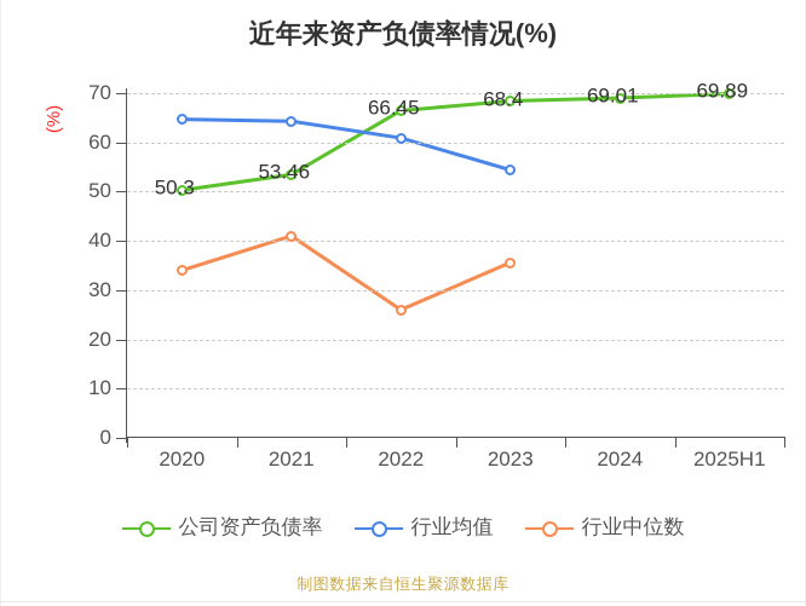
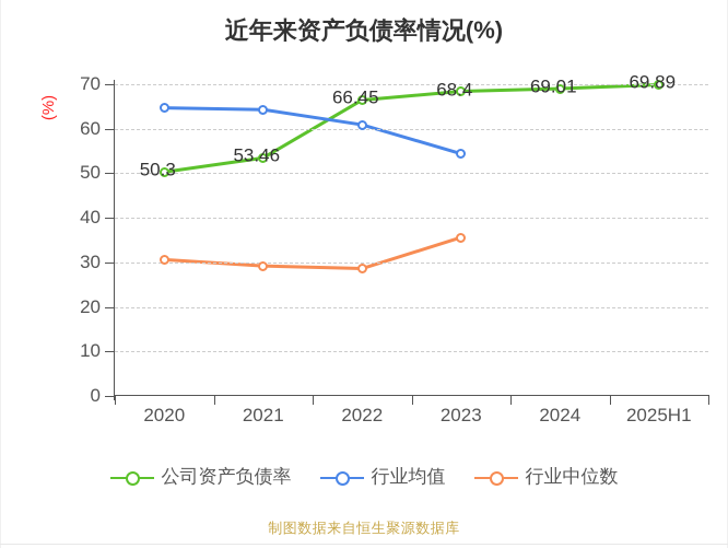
行业中位数/2020: 34 -> 31
行业中位数/2021: 41 -> 29
行业中位数/2022: 26 -> 29
